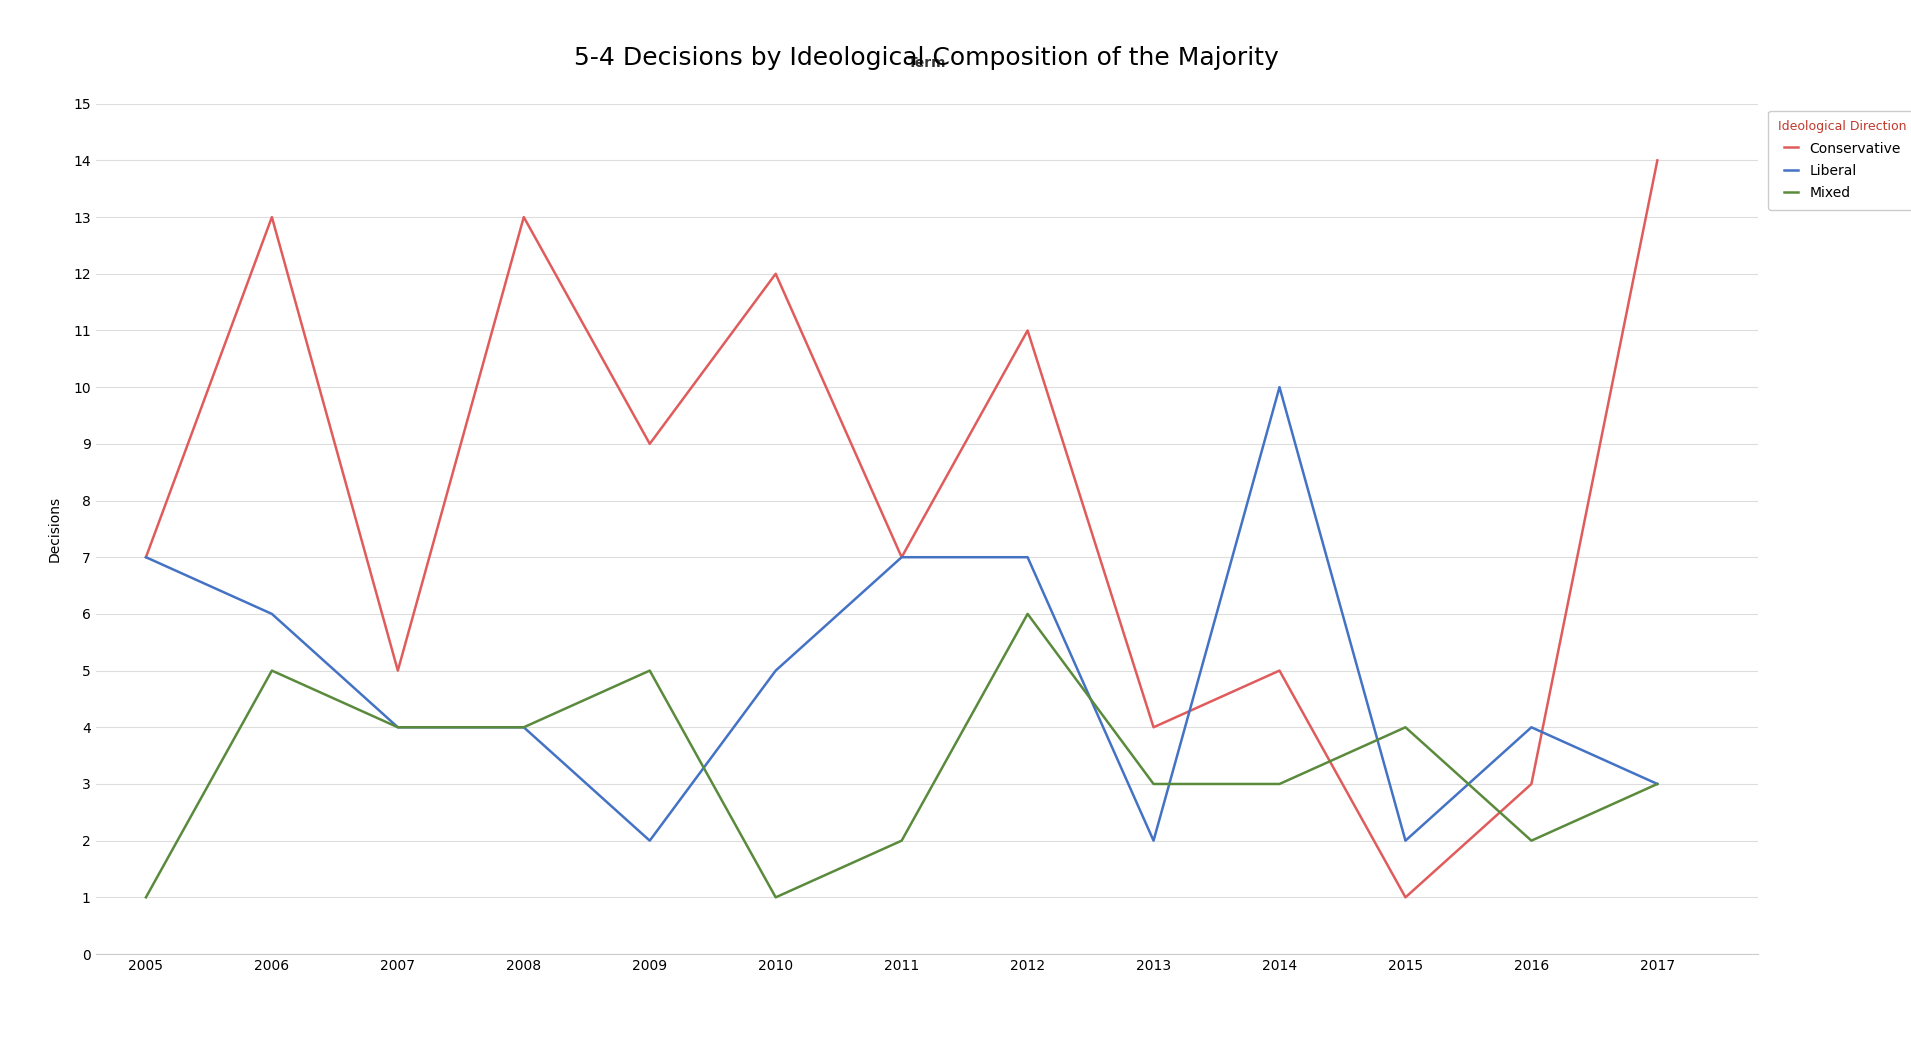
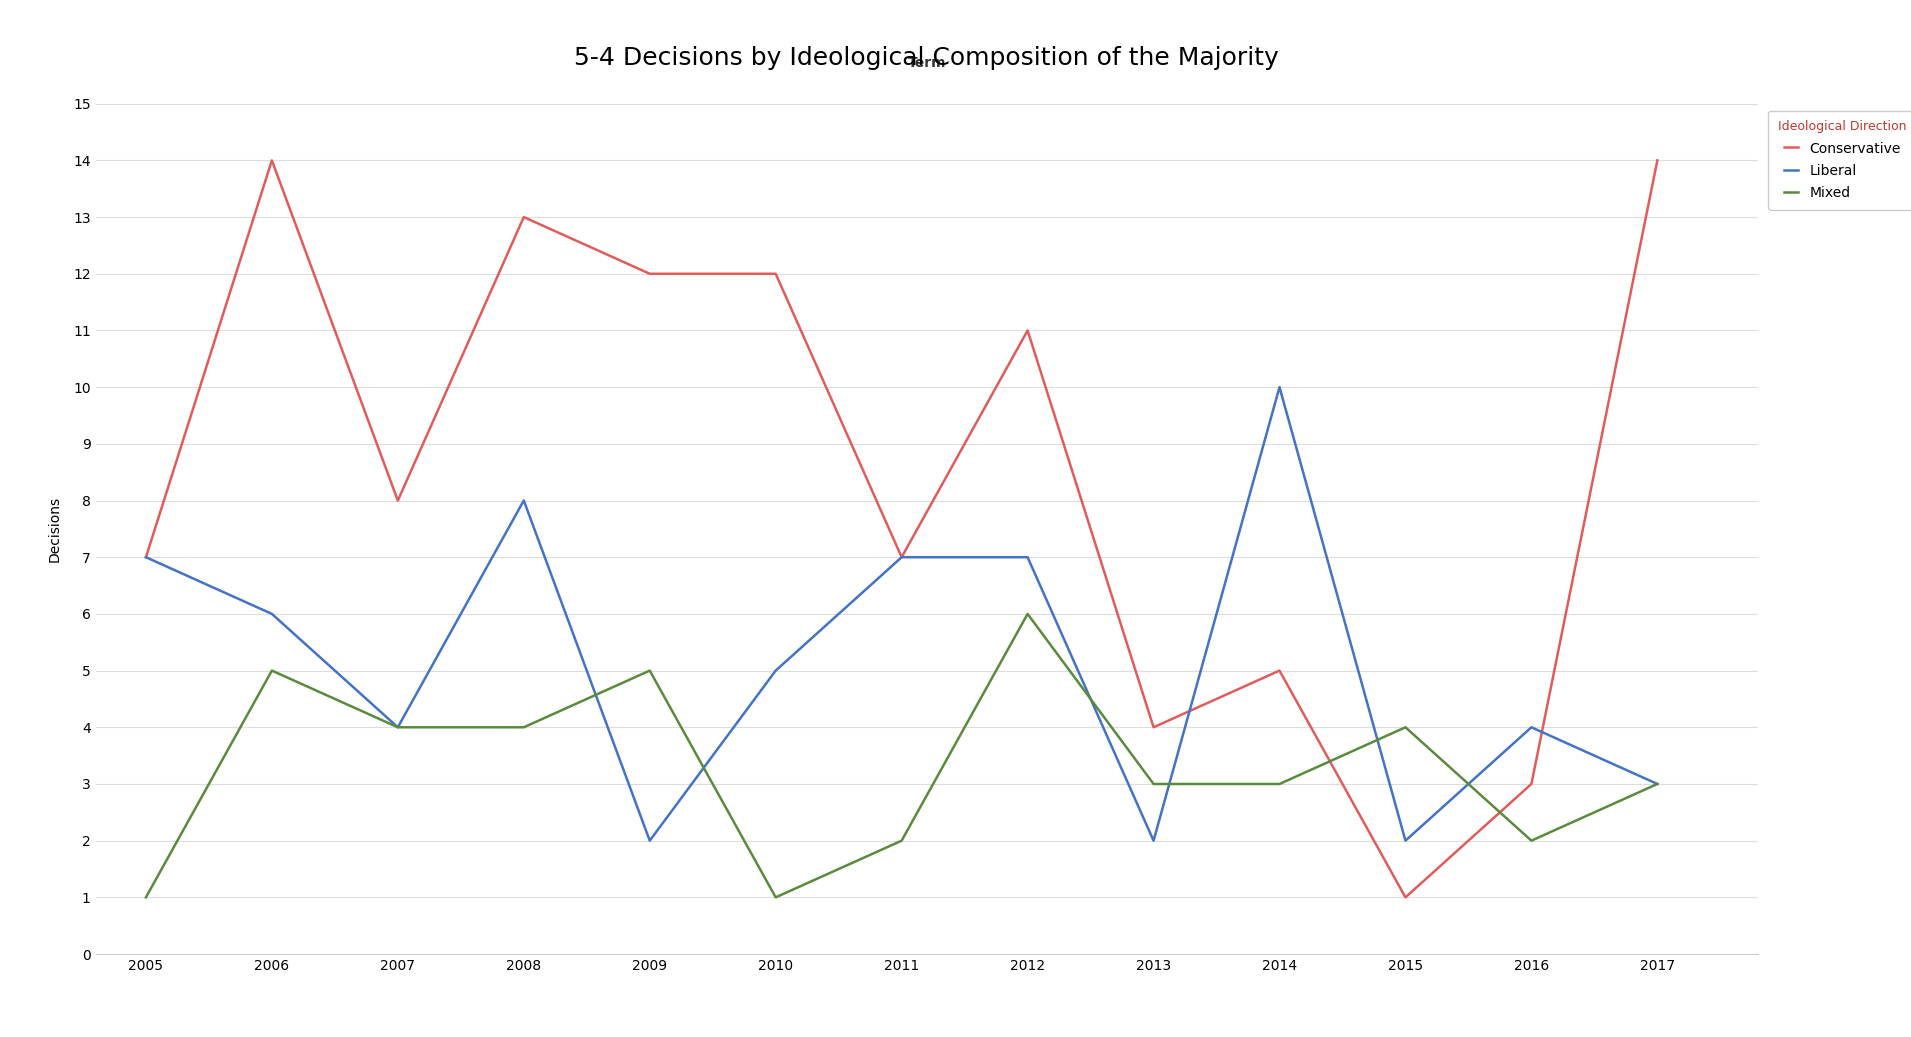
Conservative/2006: 13 -> 14
Conservative/2007: 5 -> 8
Liberal/2008: 4 -> 8
Conservative/2009: 9 -> 12
